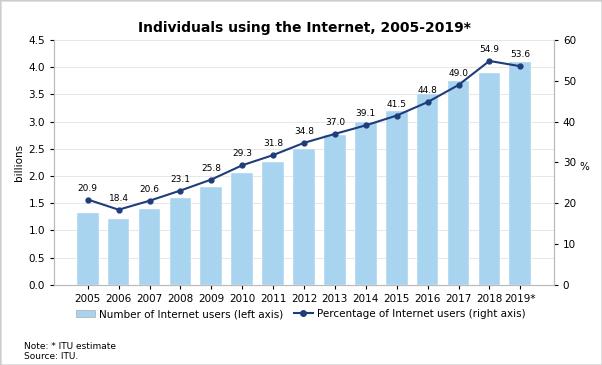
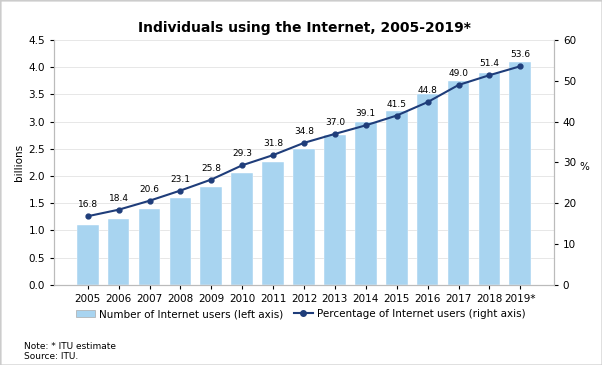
Number of Internet users (left axis)/2005: 1.32 -> 1.10
Percentage of Internet users (right axis)/2005: 20.9 -> 16.8
Percentage of Internet users (right axis)/2018: 54.9 -> 51.4
